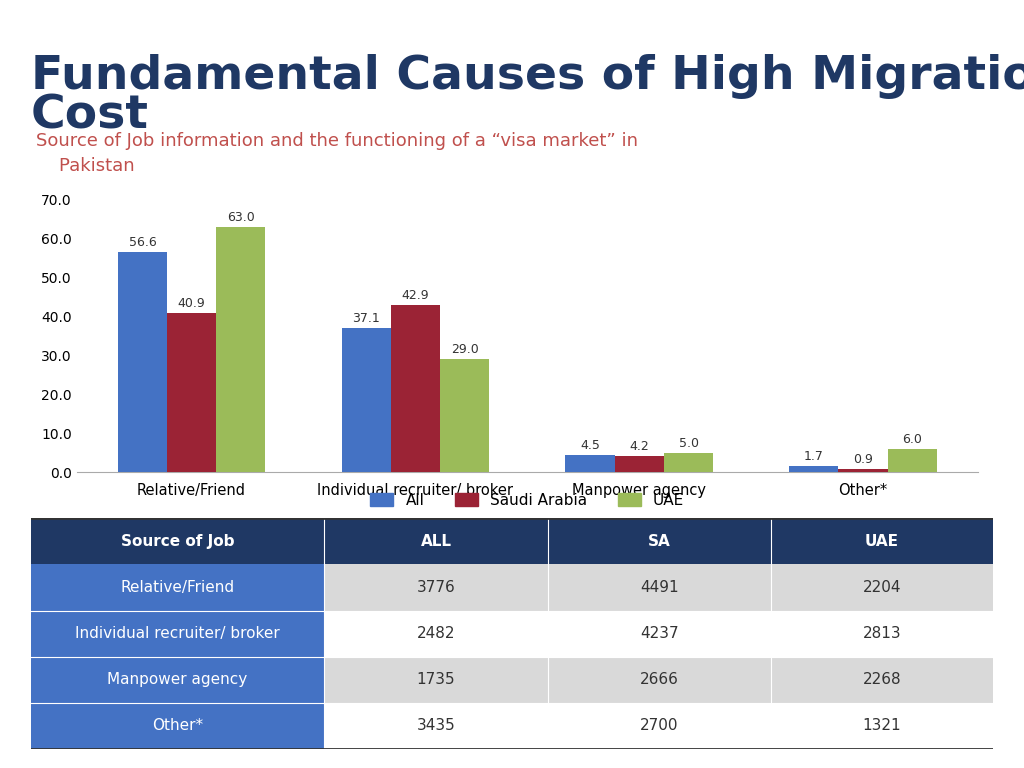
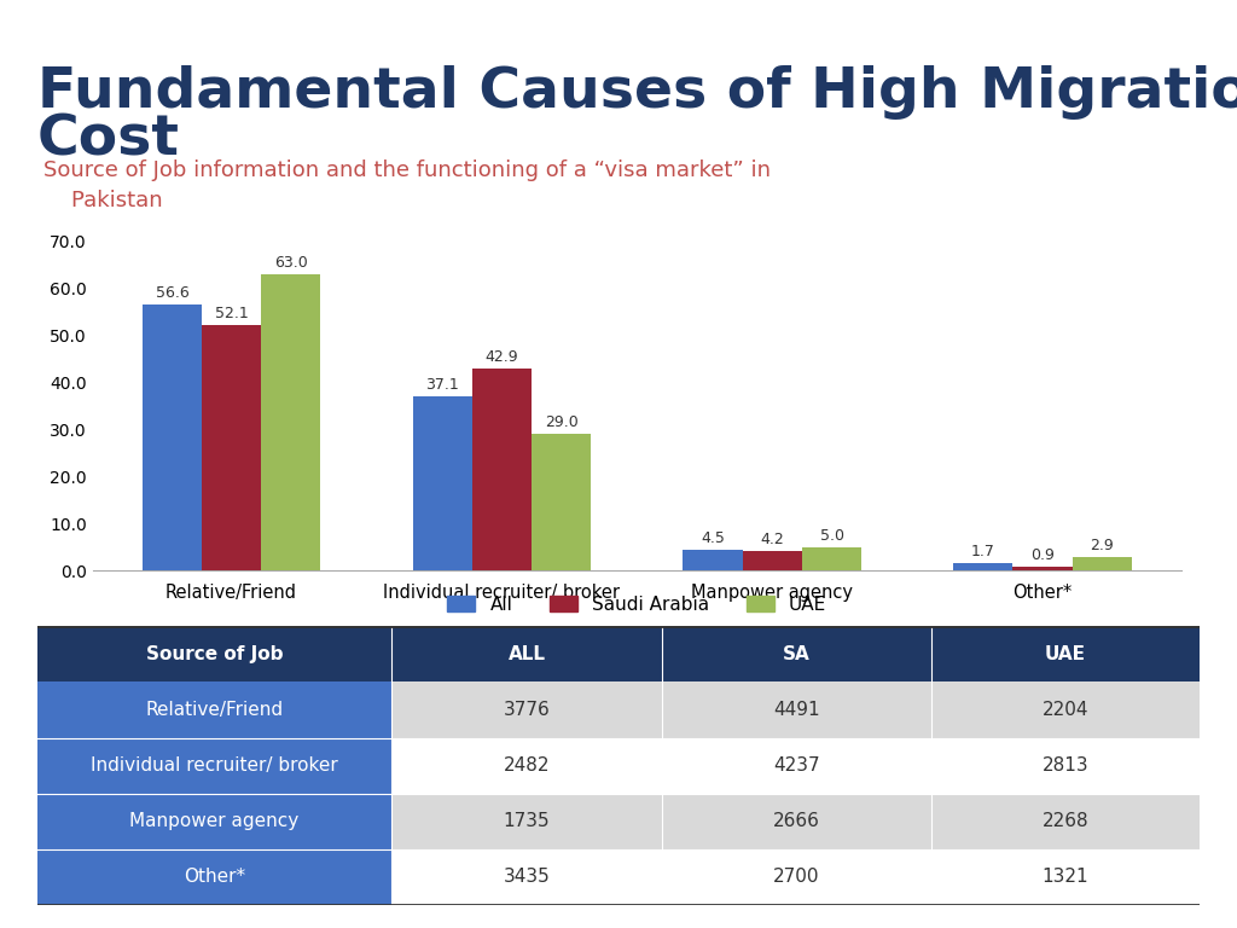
Saudi Arabia/Relative/Friend: 40.9 -> 52.1
UAE/Other*: 6.0 -> 2.9
